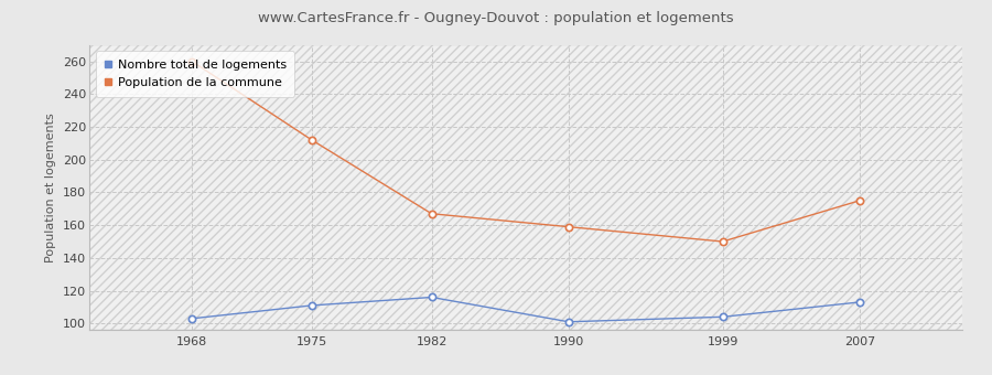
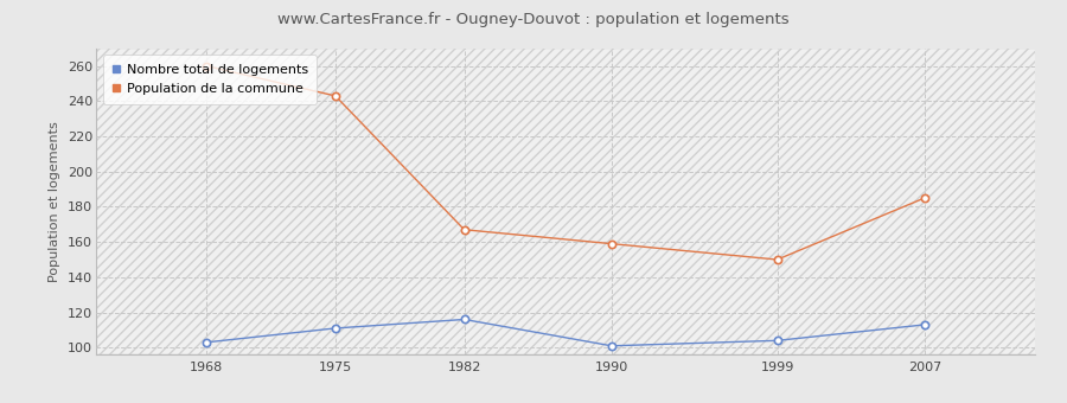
Population de la commune/1975: 212 -> 243
Population de la commune/2007: 175 -> 185
